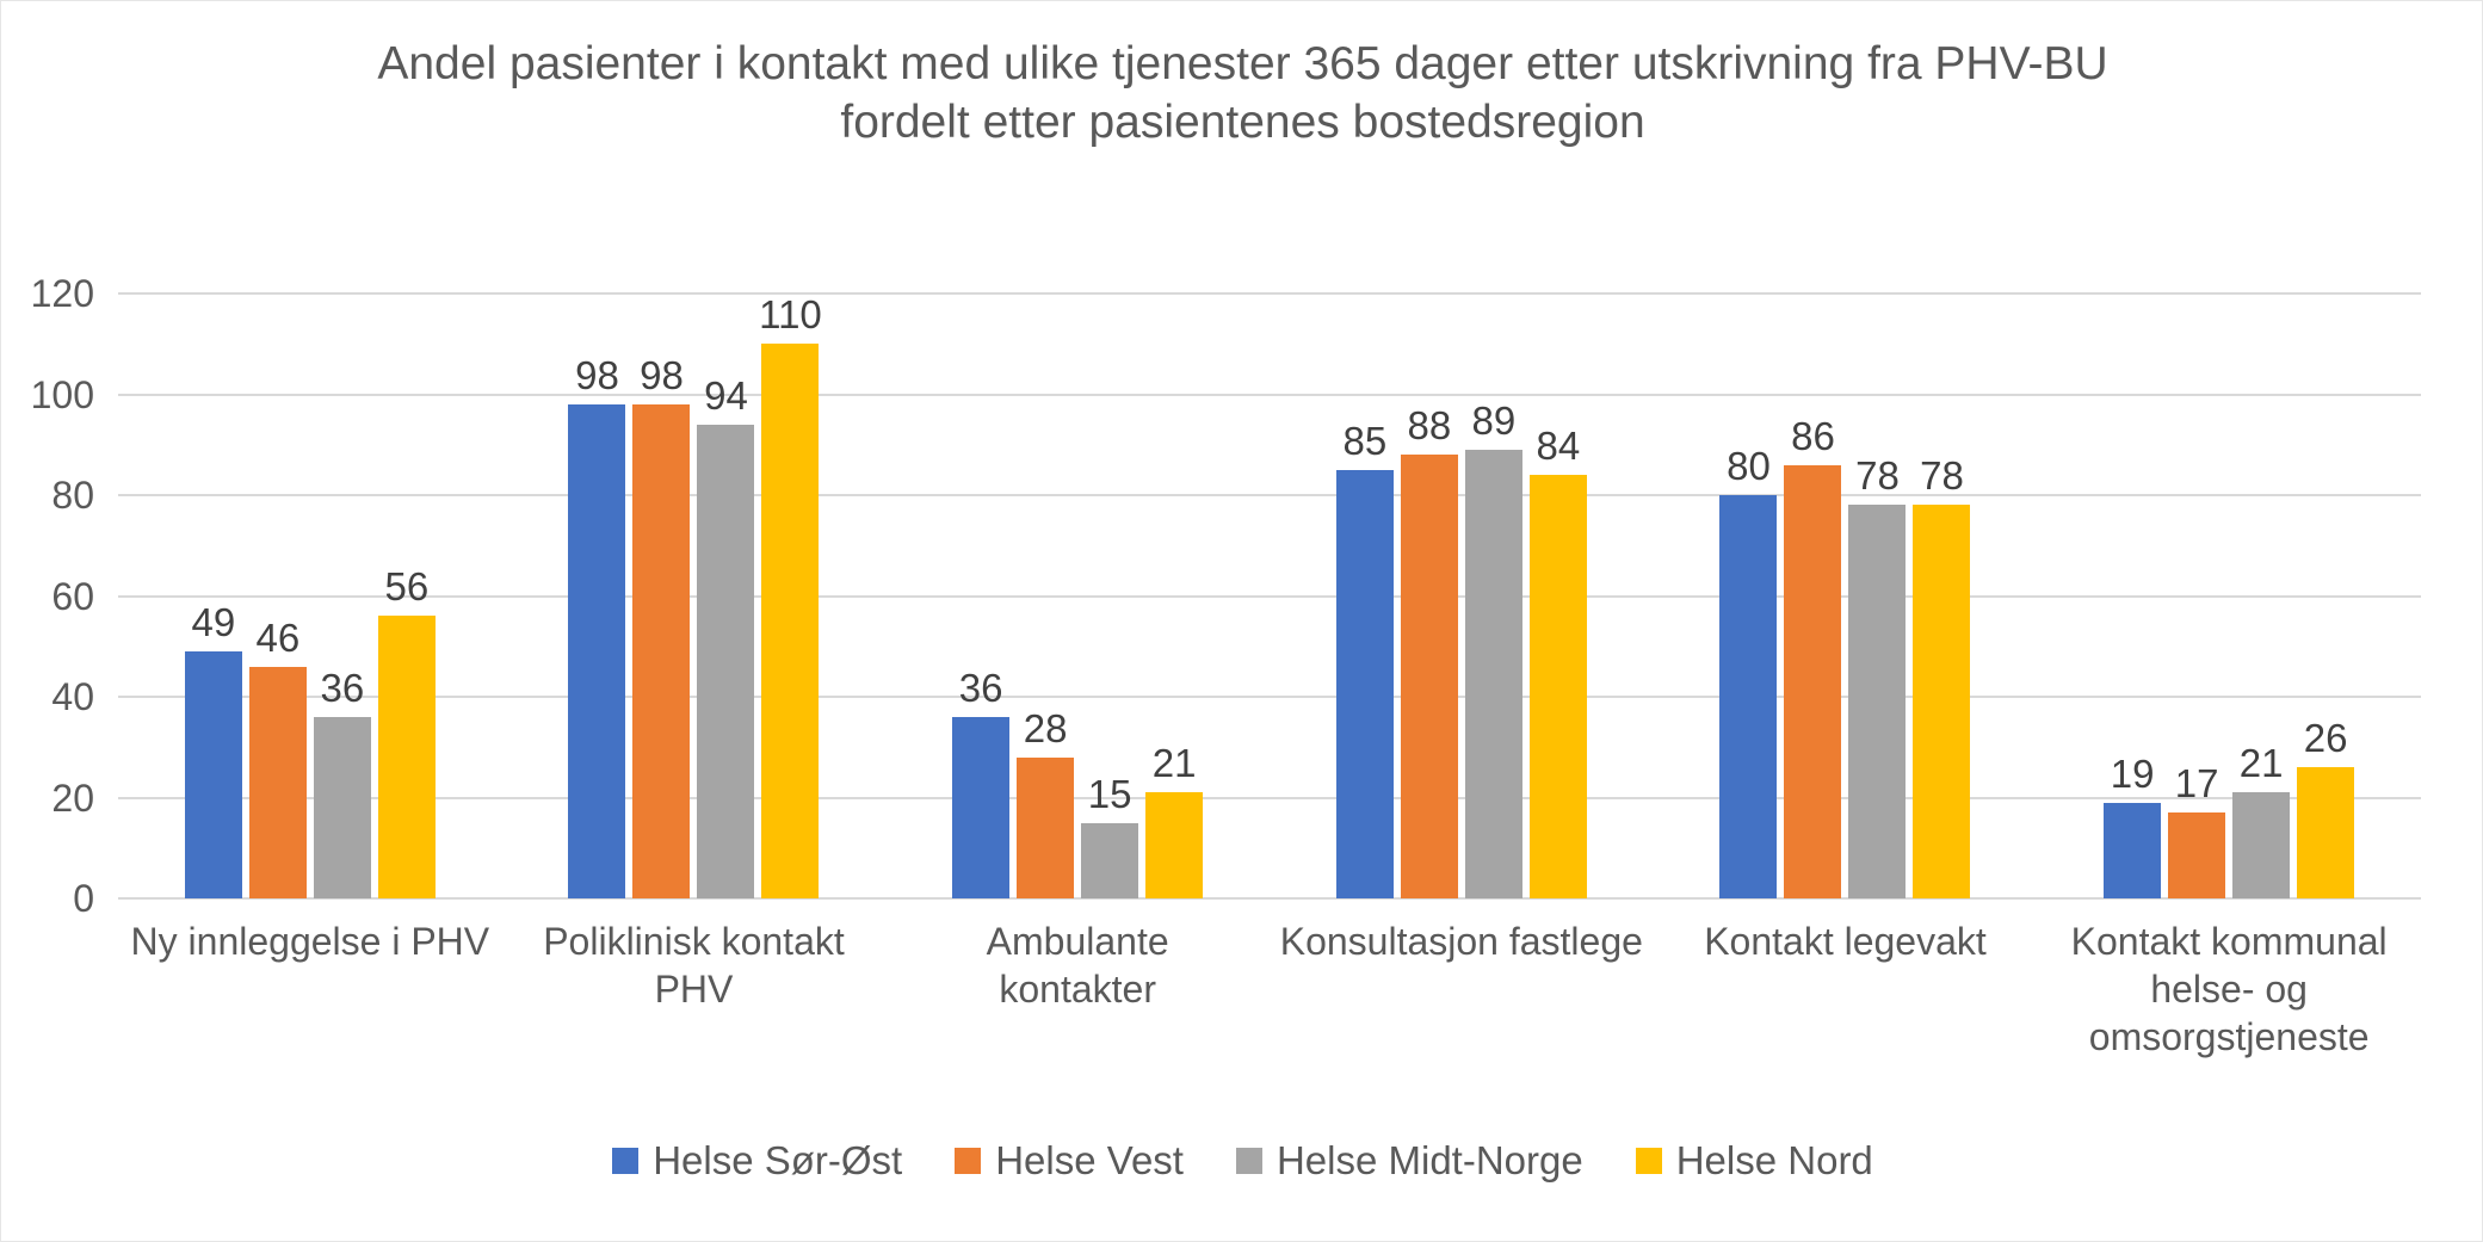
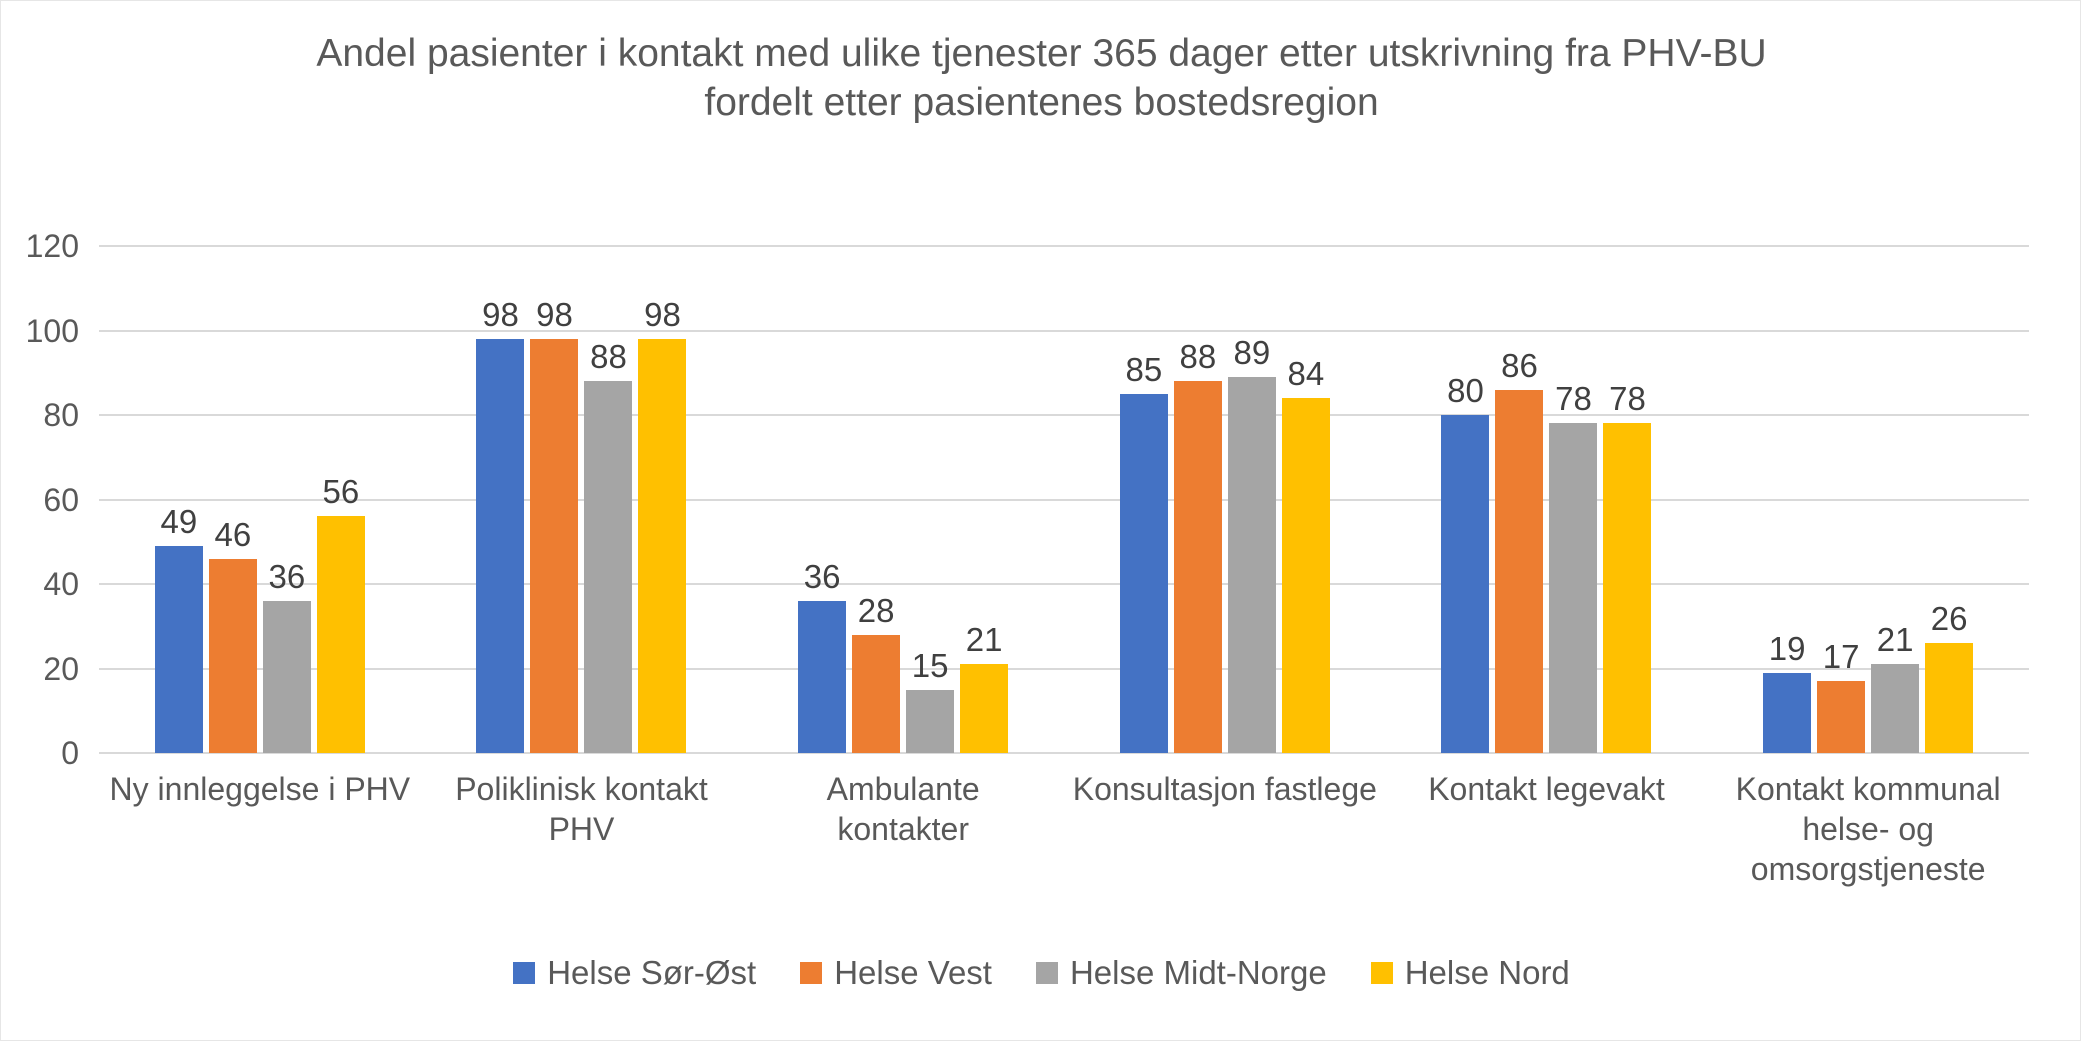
Helse Midt-Norge/Poliklinisk kontakt PHV: 94 -> 88
Helse Nord/Poliklinisk kontakt PHV: 110 -> 98
